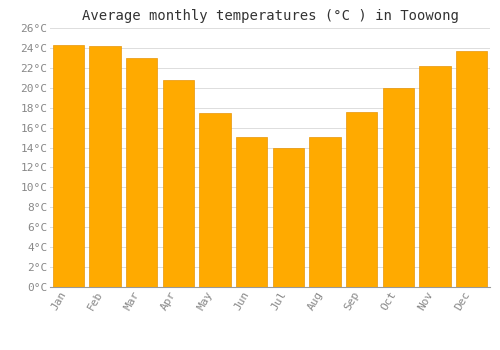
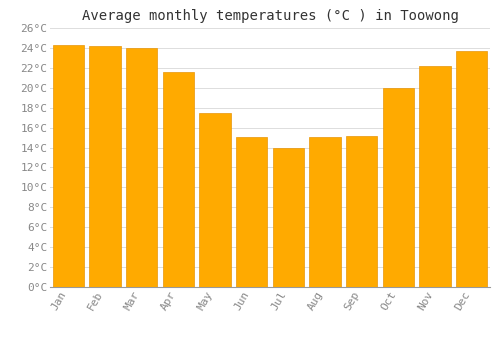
Mar: 23.0°C -> 24.0°C
Apr: 20.8°C -> 21.6°C
Sep: 17.6°C -> 15.2°C
